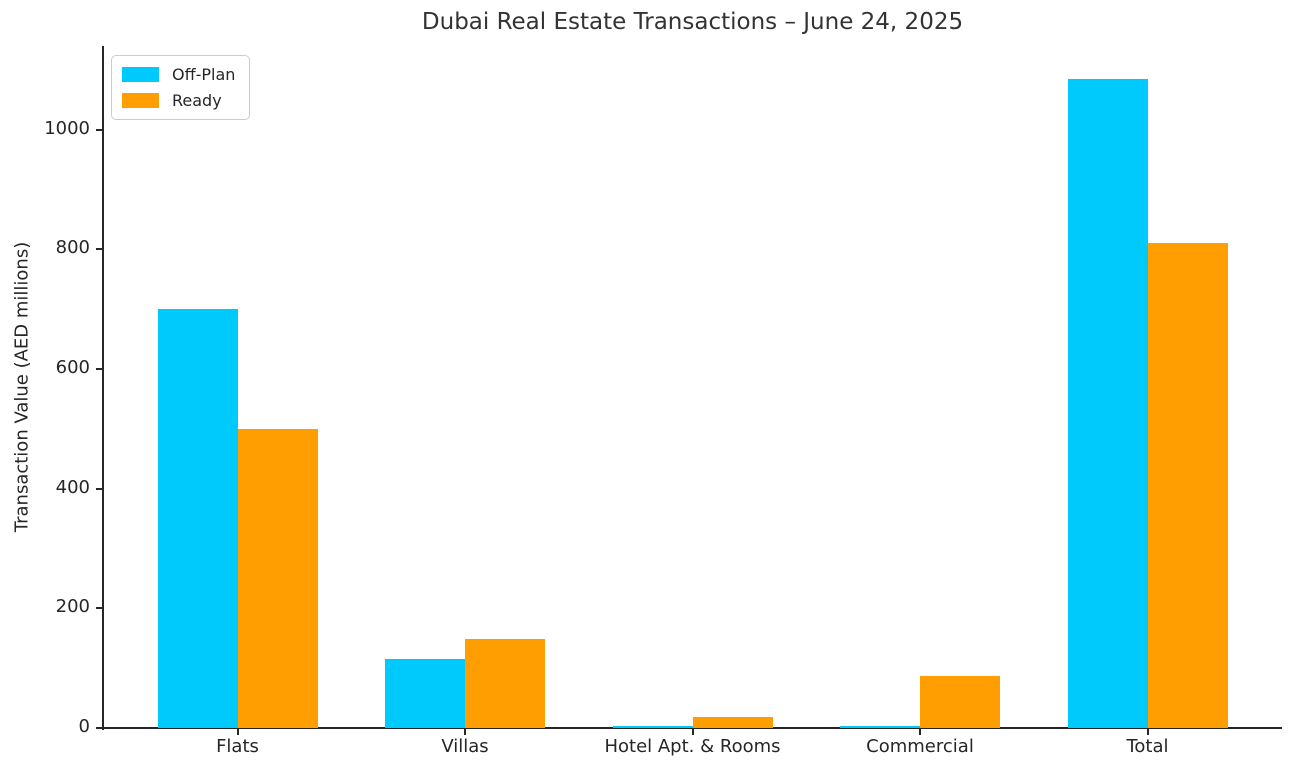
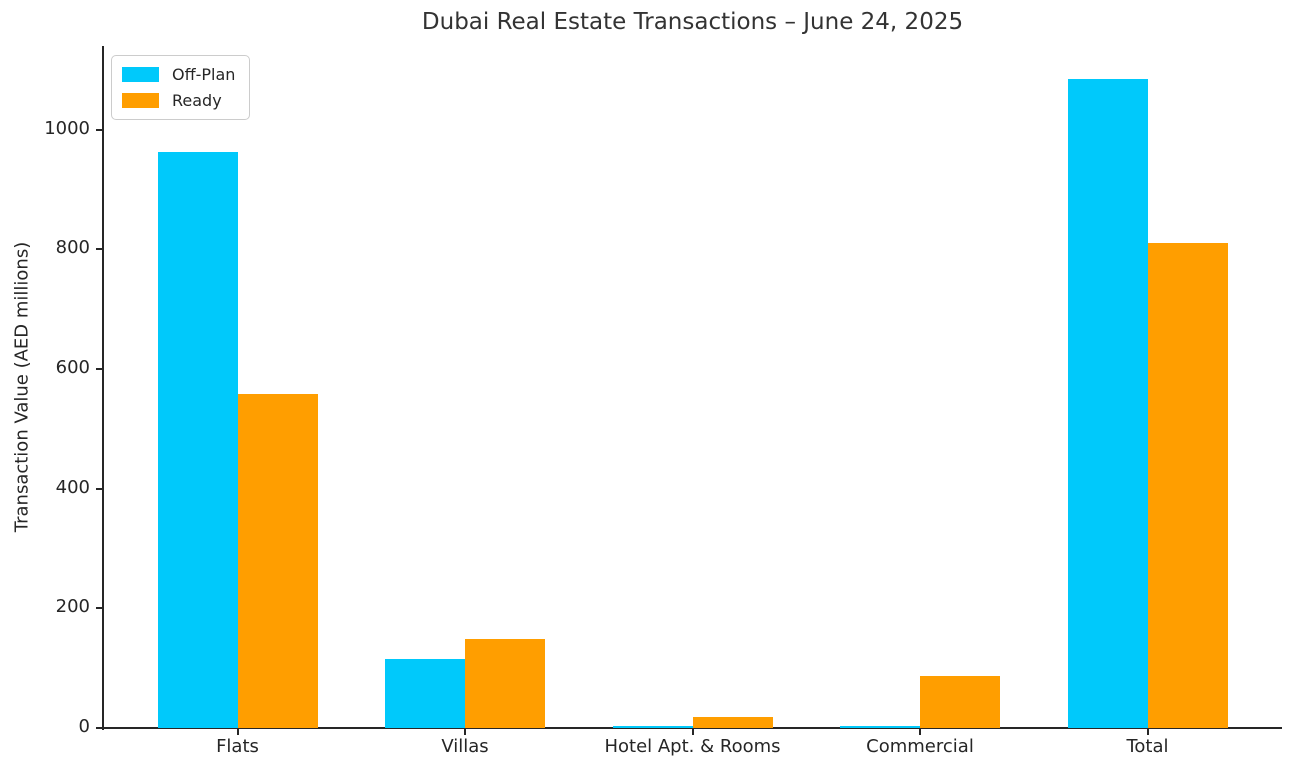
Off-Plan/Flats: 700 -> 960
Ready/Flats: 500 -> 560
